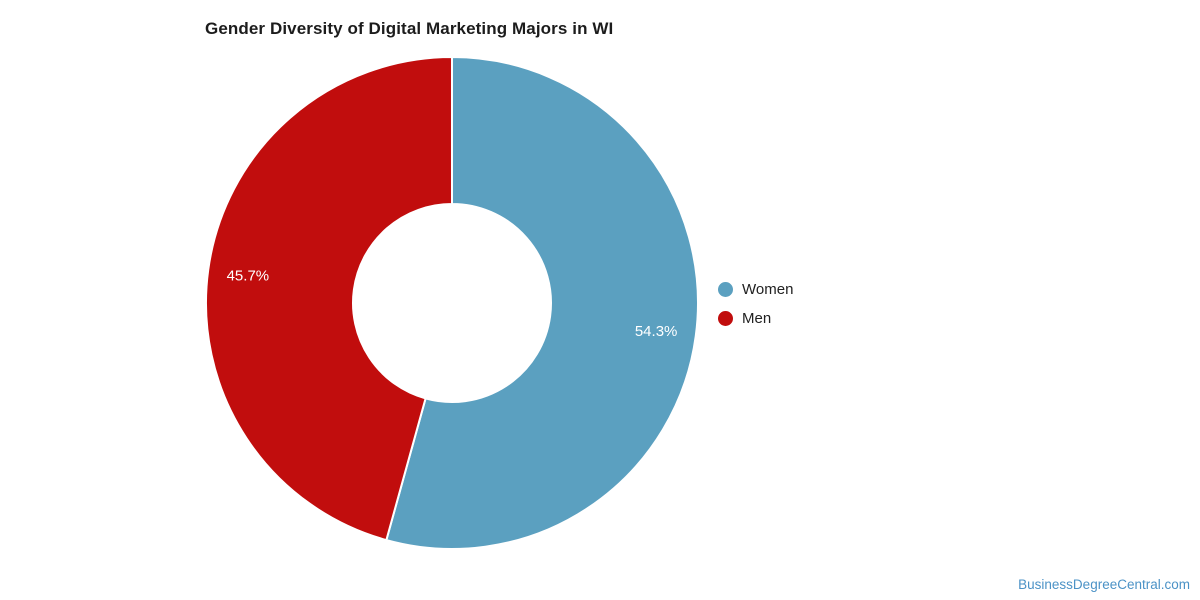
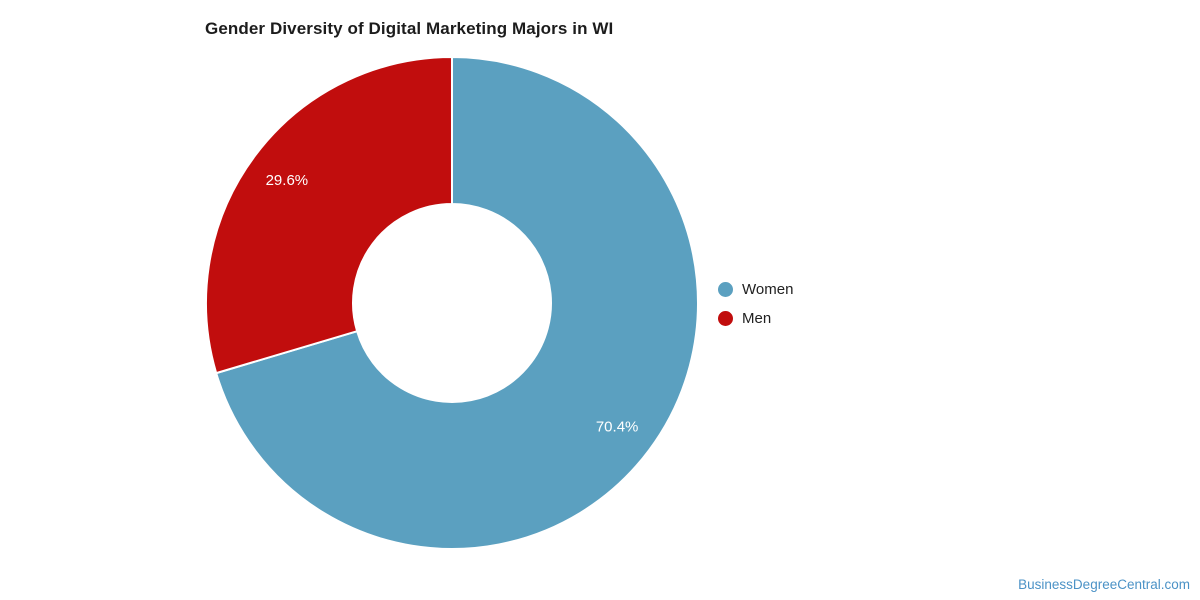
Women: 54.3% -> 70.4%
Men: 45.7% -> 29.6%
